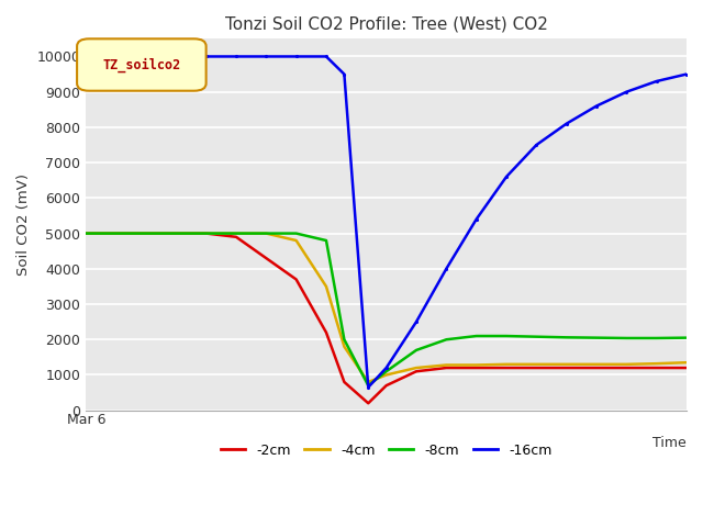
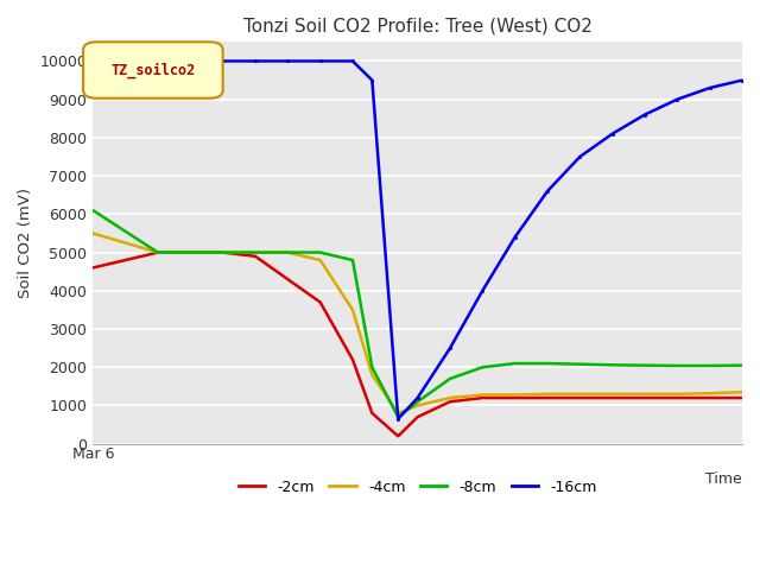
-2cm/Mar 6: 5000 -> 4600
-4cm/Mar 6: 5000 -> 5500
-8cm/Mar 6: 5000 -> 6100
